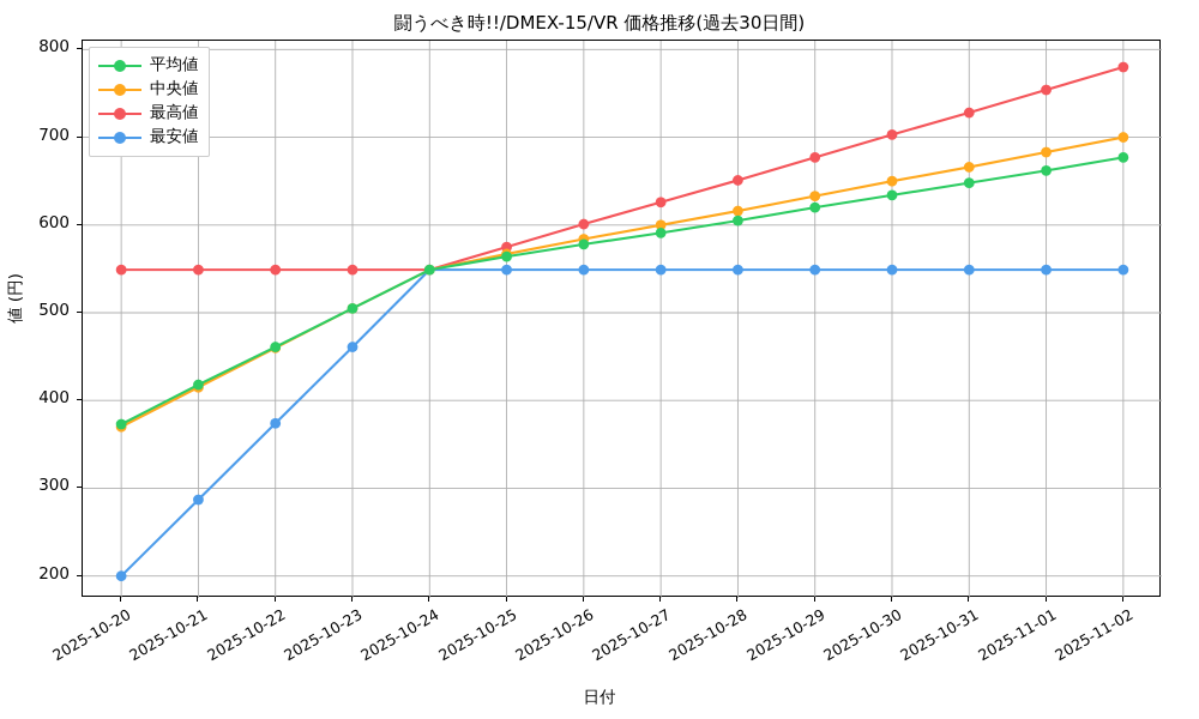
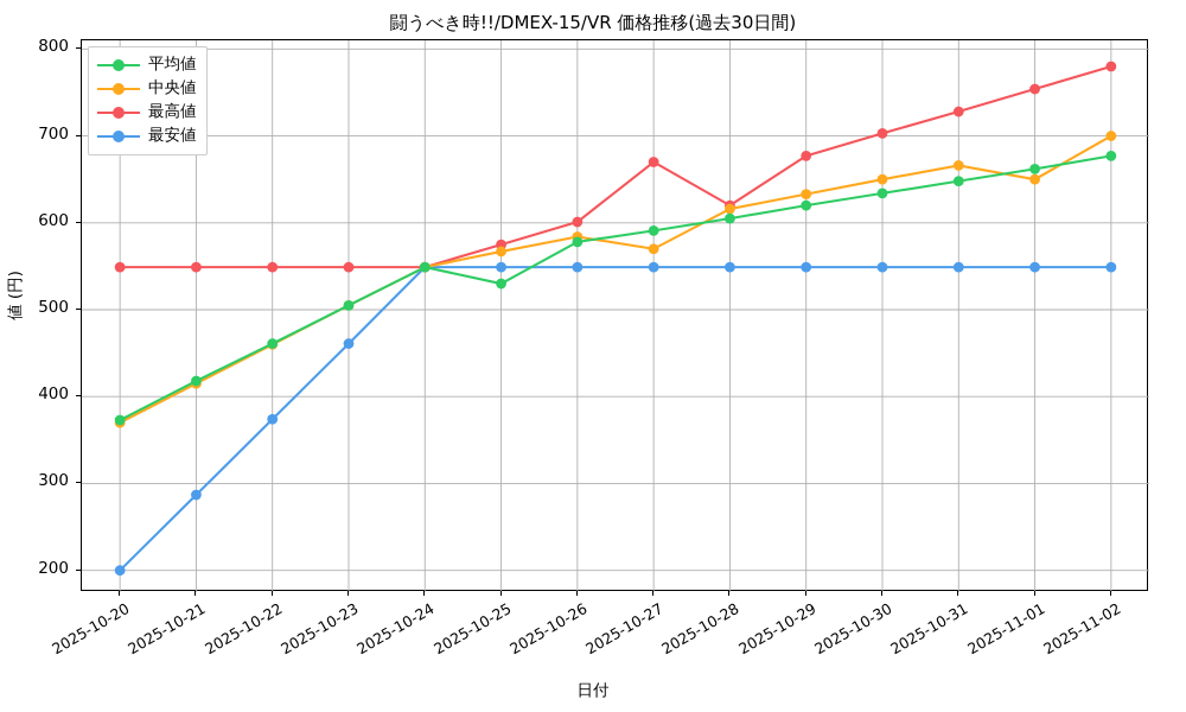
平均値/2025-10-25: 560 -> 530
中央値/2025-10-27: 600 -> 570
最高値/2025-10-27: 630 -> 670
最高値/2025-10-28: 650 -> 620
中央値/2025-11-01: 680 -> 650
